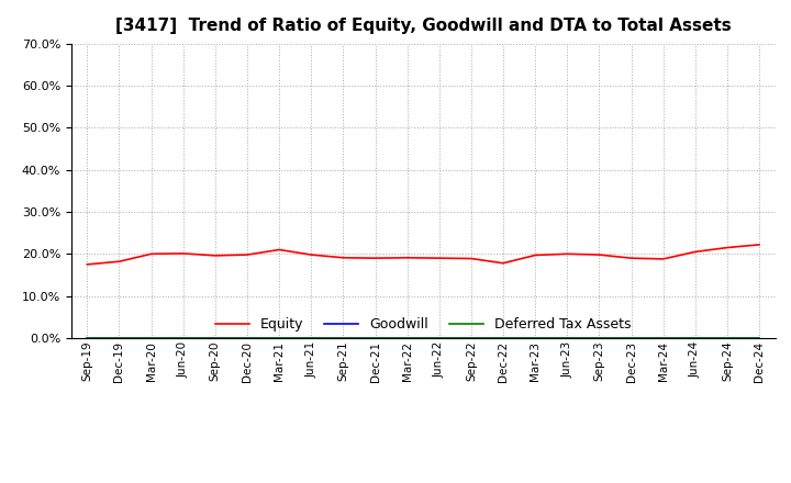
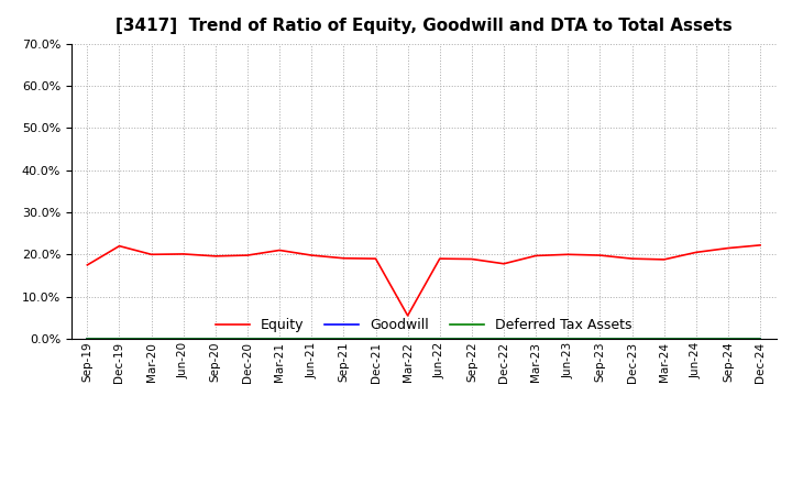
Equity/Dec-19: 18.2% -> 22.0%
Equity/Mar-22: 19.1% -> 5.5%
